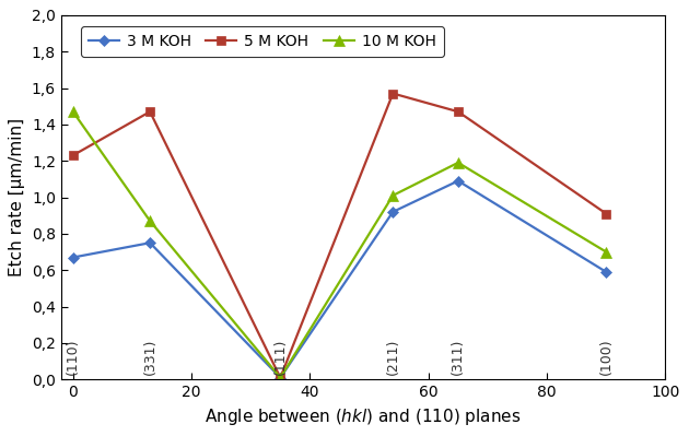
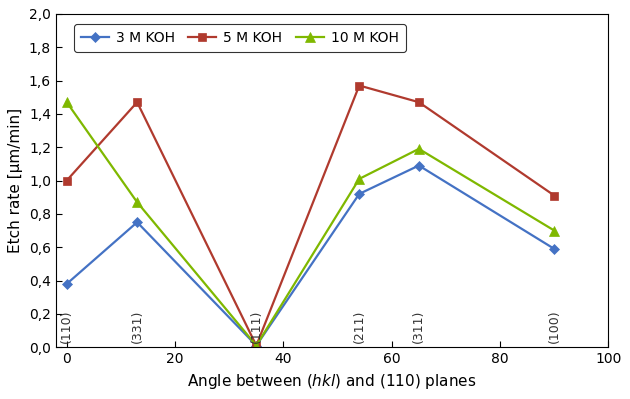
3 M KOH/0: 0,67 -> 0,38
5 M KOH/0: 1,23 -> 1,00
